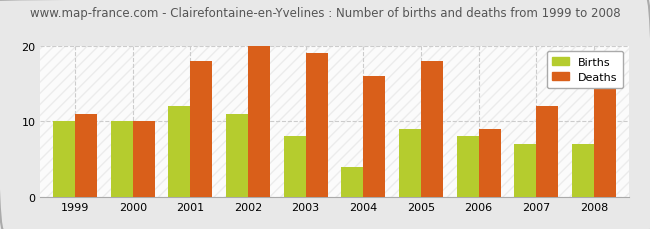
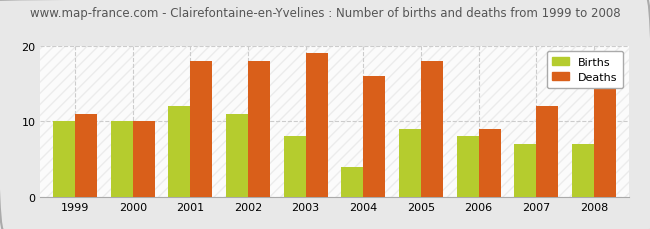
Deaths/2002: 20 -> 18
